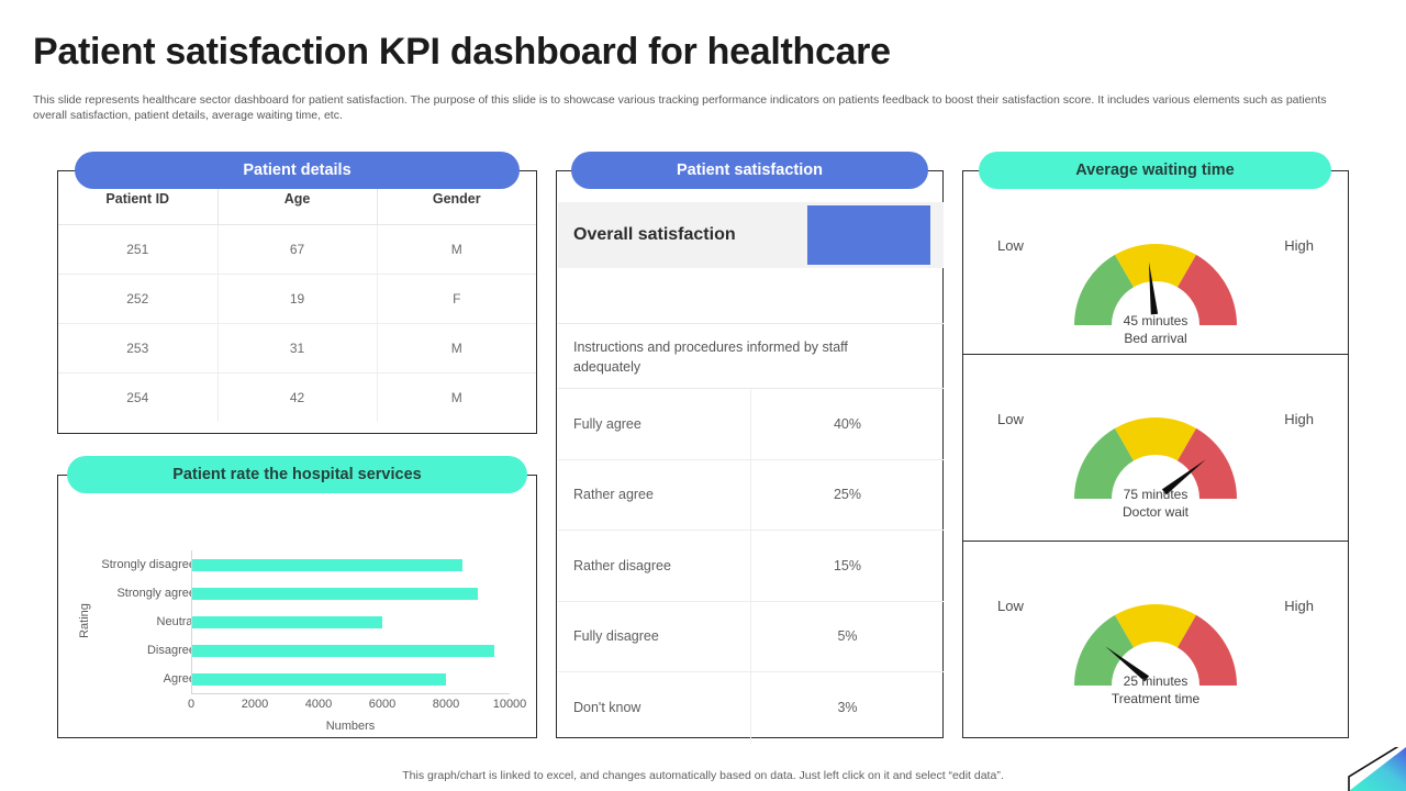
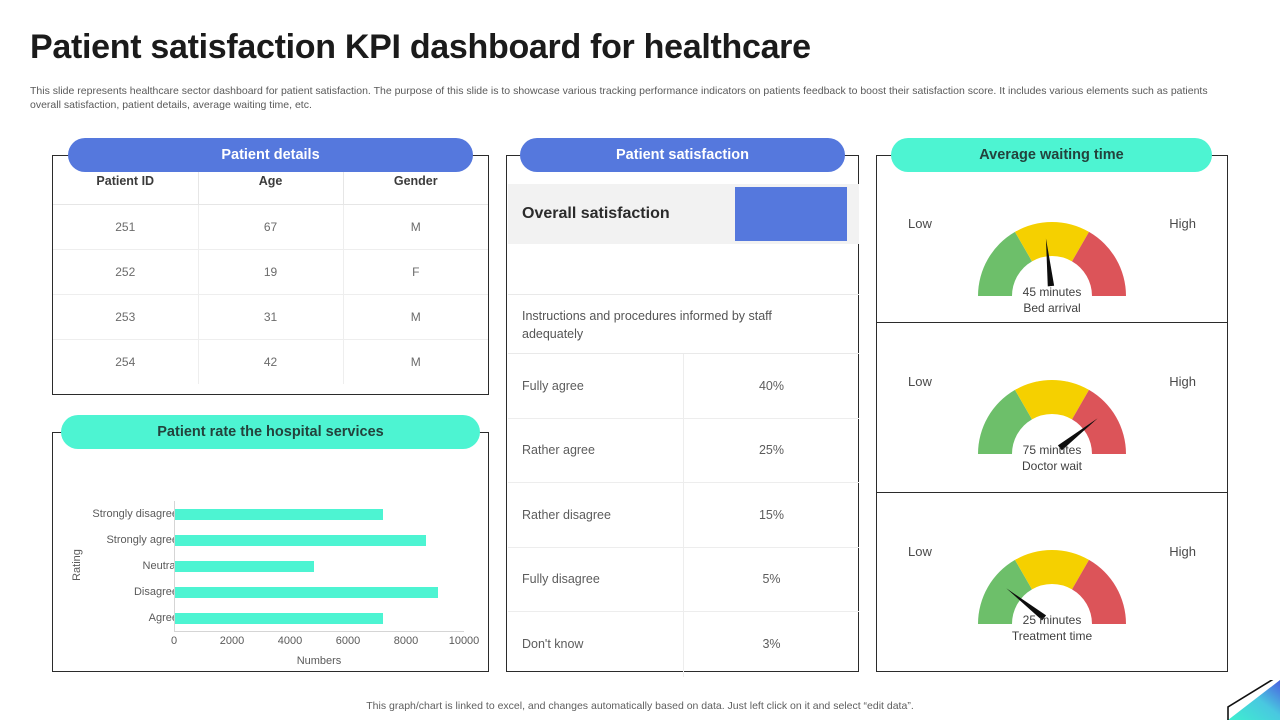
Strongly disagree: 8500 -> 7200
Strongly agree: 9000 -> 8700
Neutral: 6000 -> 4800
Disagree: 9500 -> 9100
Agree: 8000 -> 7200
